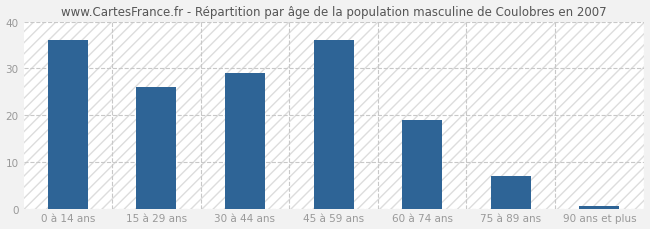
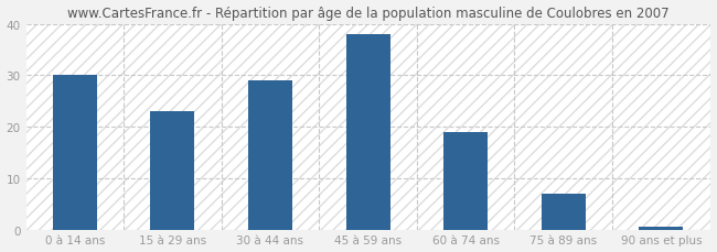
0 à 14 ans: 36.0 -> 30.0
15 à 29 ans: 26.0 -> 23.0
45 à 59 ans: 36.0 -> 38.0
